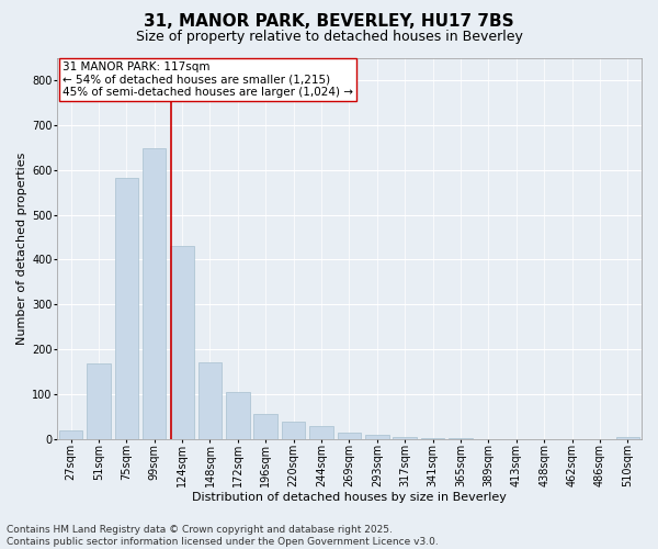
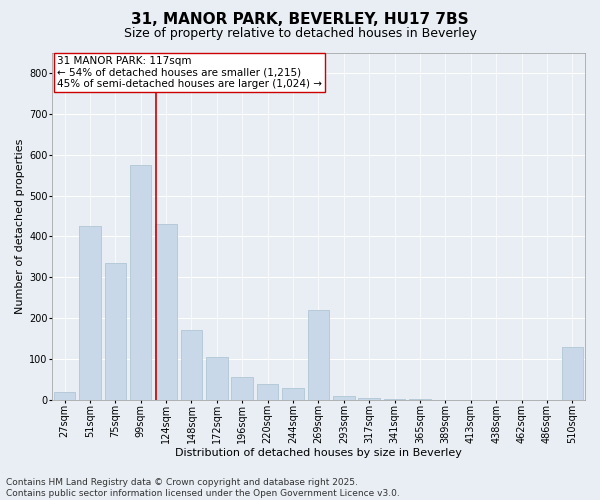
51sqm: 168 -> 425
75sqm: 583 -> 335
99sqm: 648 -> 575
269sqm: 14 -> 220
510sqm: 5 -> 130
